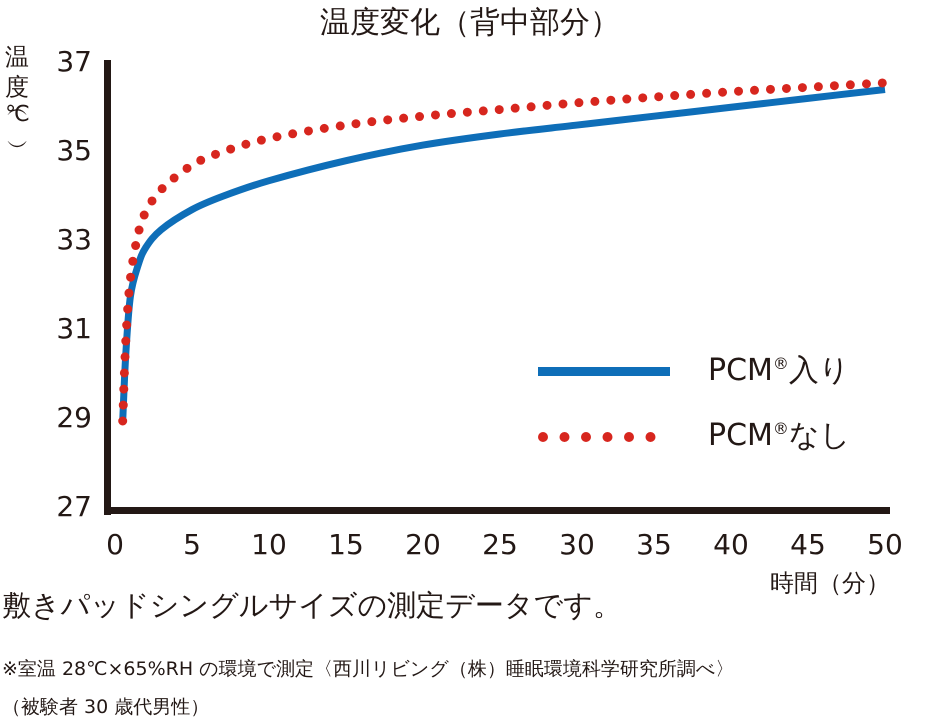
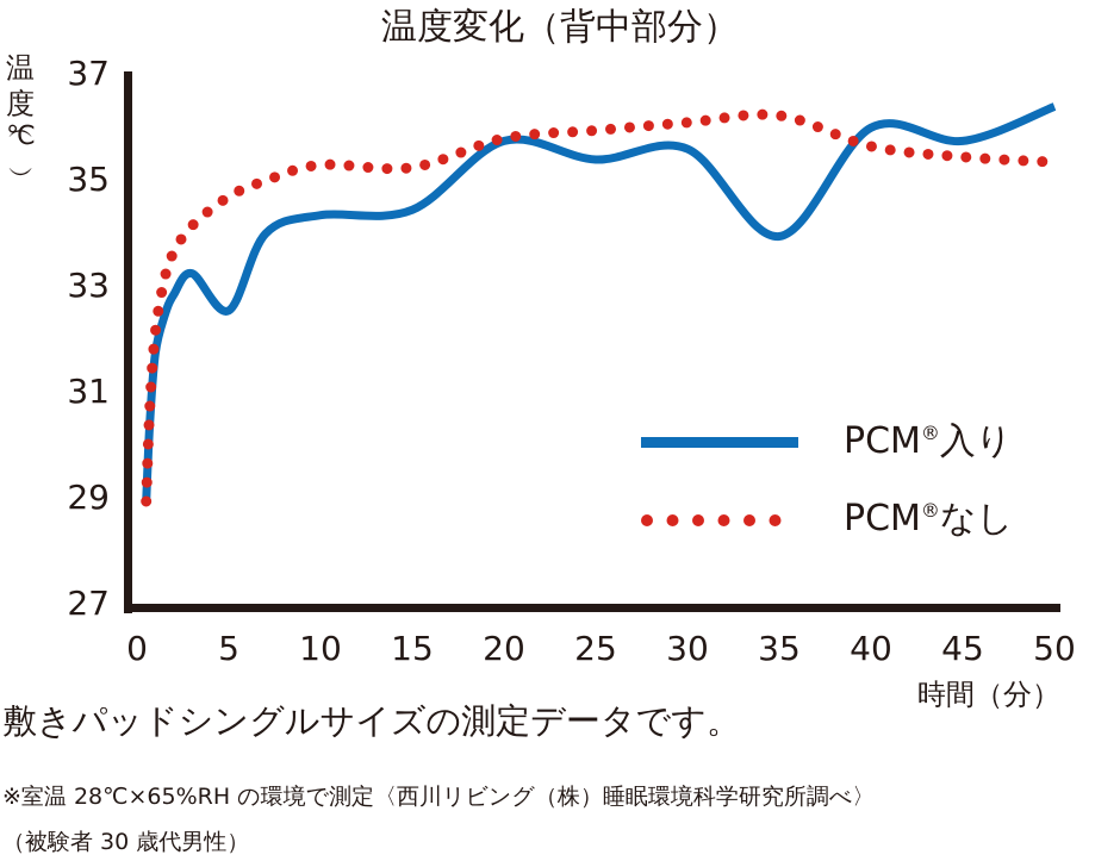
PCM®入り/5: 33.8 -> 32.6
PCM®入り/15: 34.9 -> 34.5
PCM®なし/15: 35.6 -> 35.3
PCM®入り/20: 35.2 -> 35.8
PCM®入り/35: 35.9 -> 34.0
PCM®なし/40: 36.4 -> 35.7
PCM®入り/45: 36.2 -> 35.8
PCM®なし/45: 36.5 -> 35.5
PCM®なし/50: 36.6 -> 35.4
